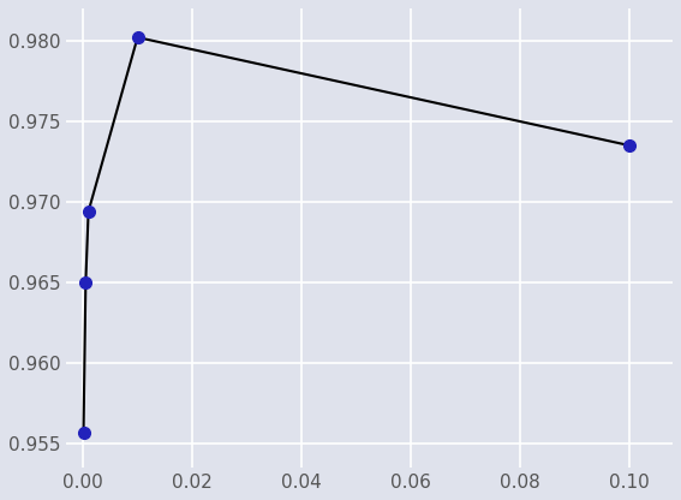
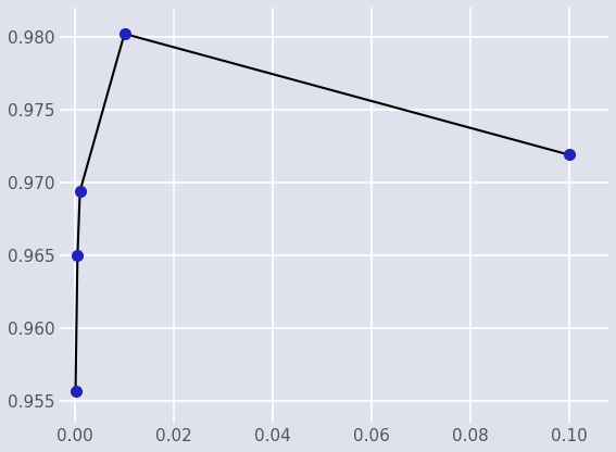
0.10: 0.9735 -> 0.9719
